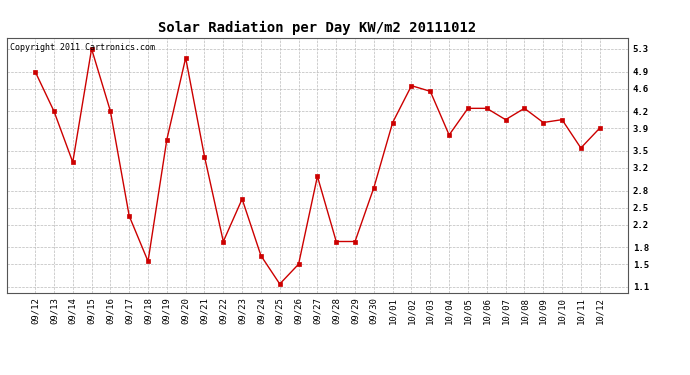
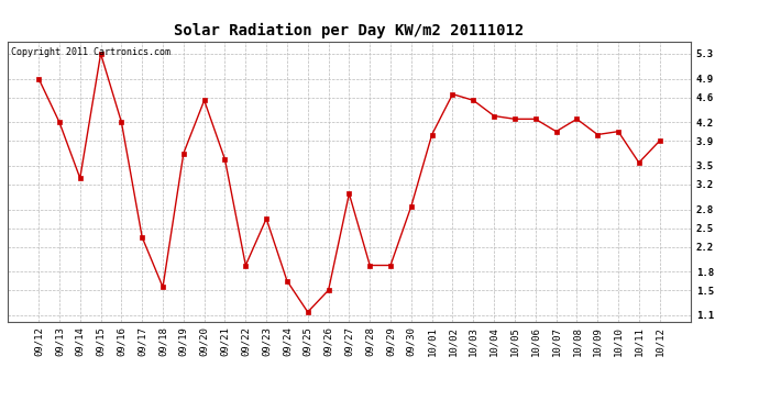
09/20: 5.14 -> 4.55
09/21: 3.40 -> 3.60
10/04: 3.78 -> 4.30
